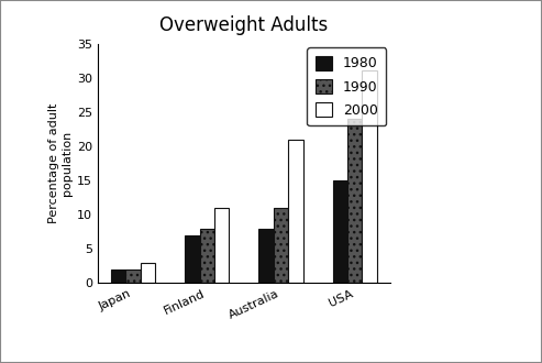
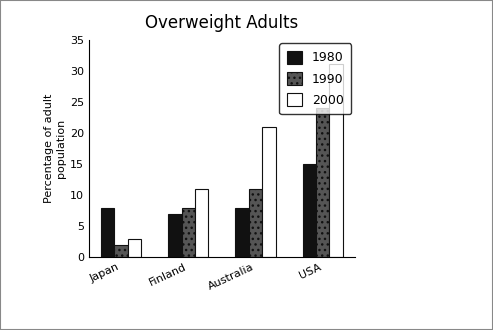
1980/Japan: 2 -> 8
